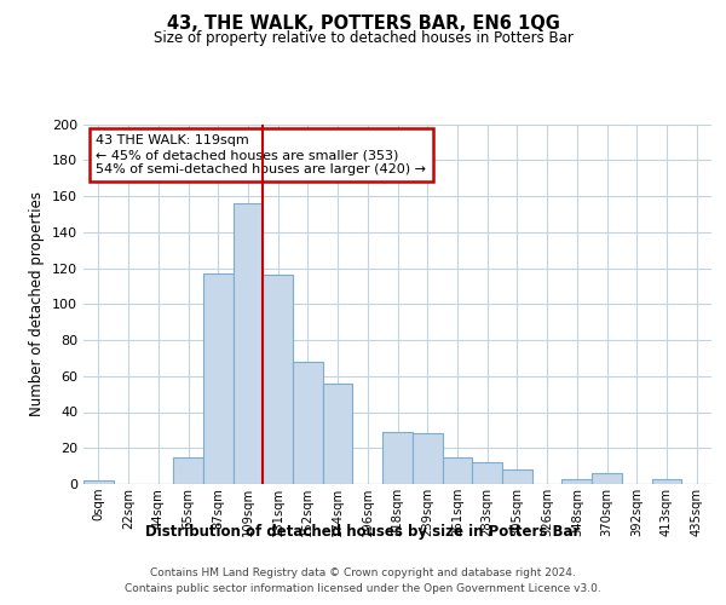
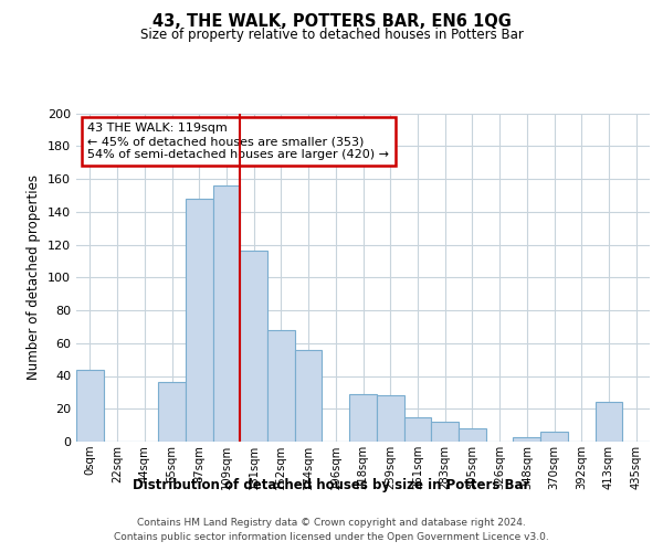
0sqm: 2 -> 44
65sqm: 15 -> 36
87sqm: 117 -> 148
413sqm: 3 -> 24
